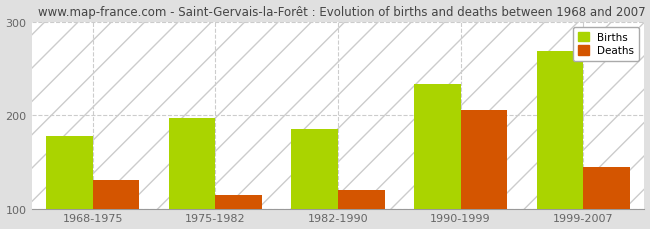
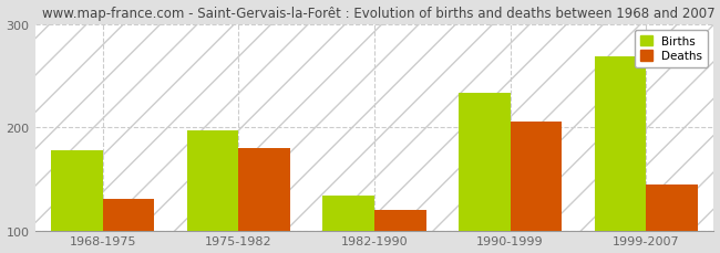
Deaths/1975-1982: 114 -> 180
Births/1982-1990: 185 -> 134
